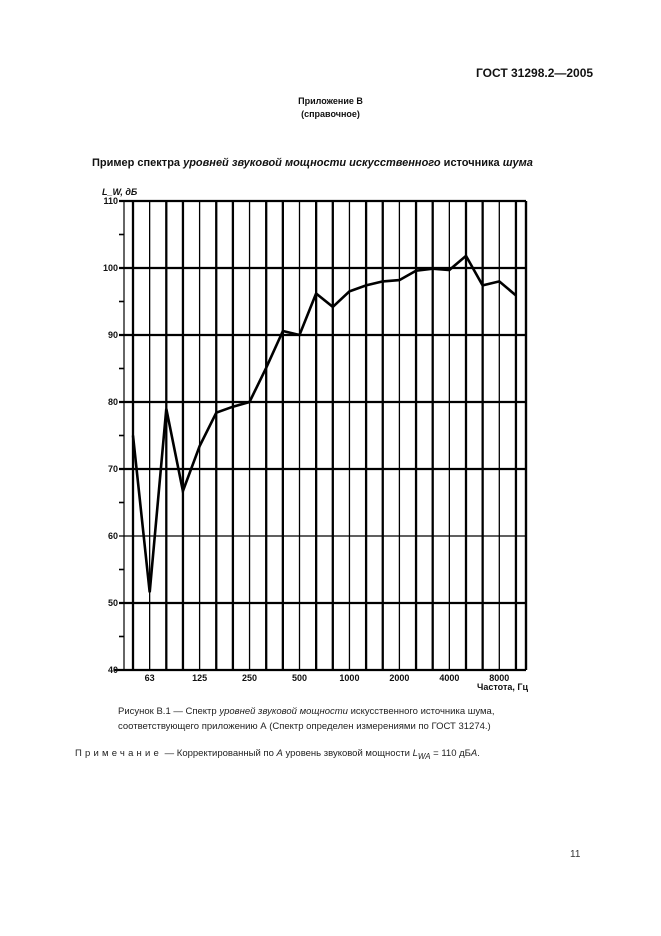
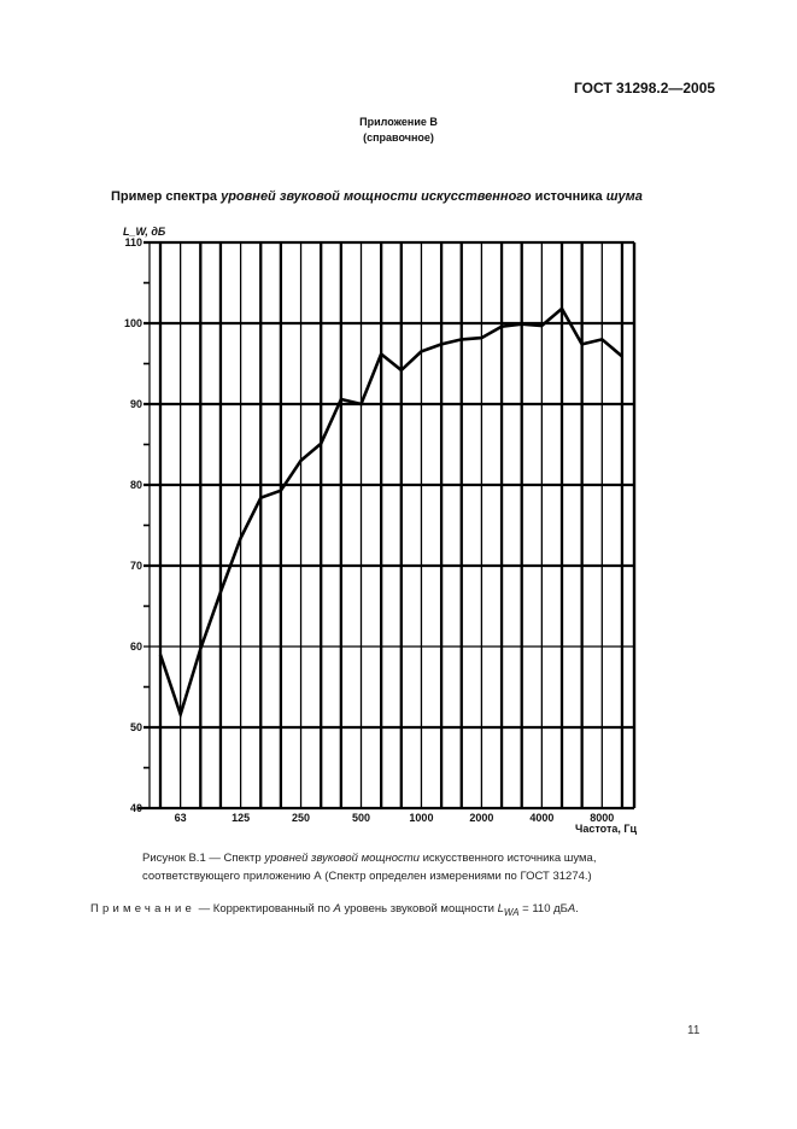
50: 75 -> 59
80: 79 -> 60
250: 80 -> 83
